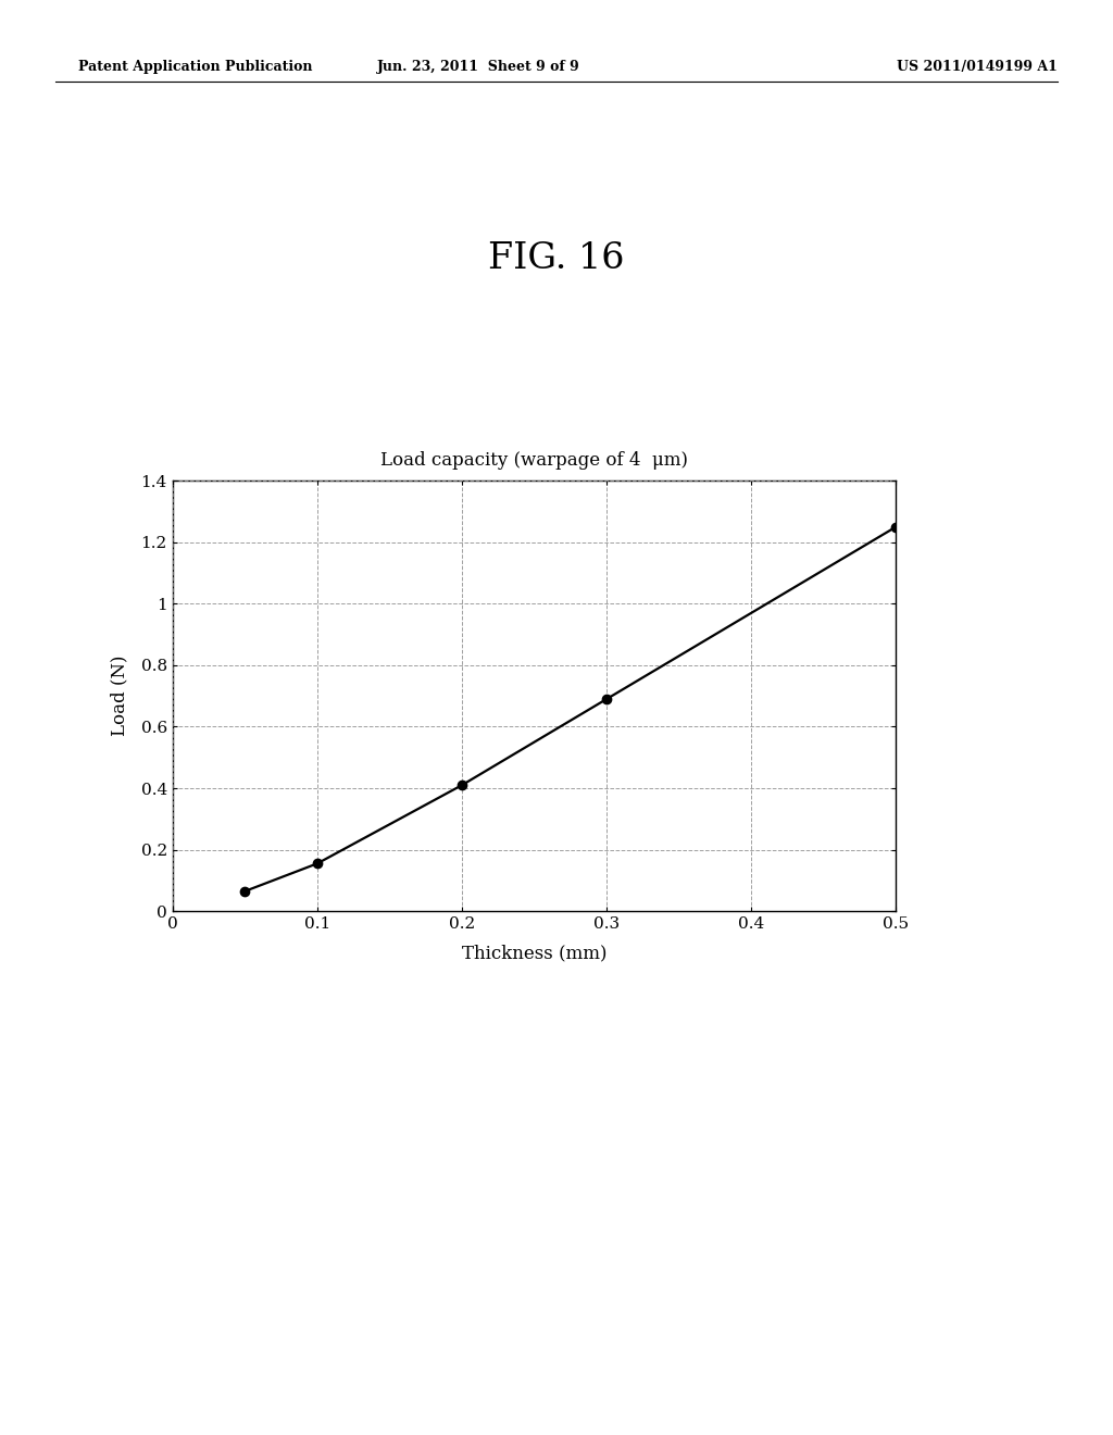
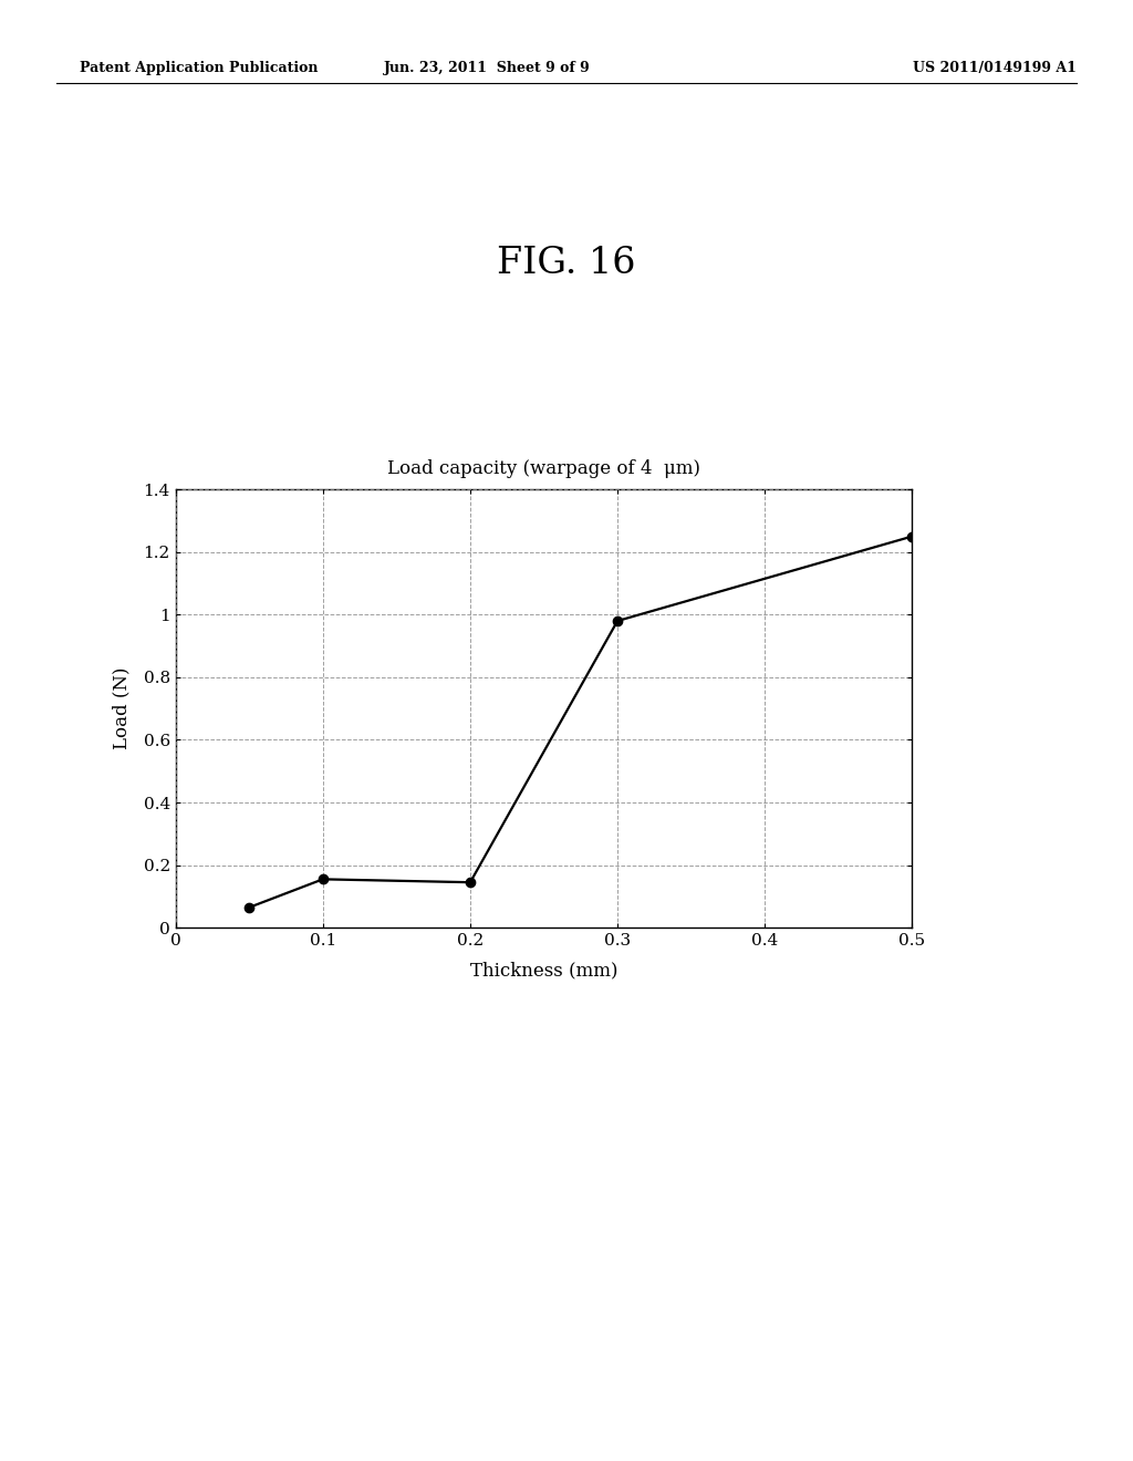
0.2: 0.410 -> 0.145
0.3: 0.690 -> 0.980
